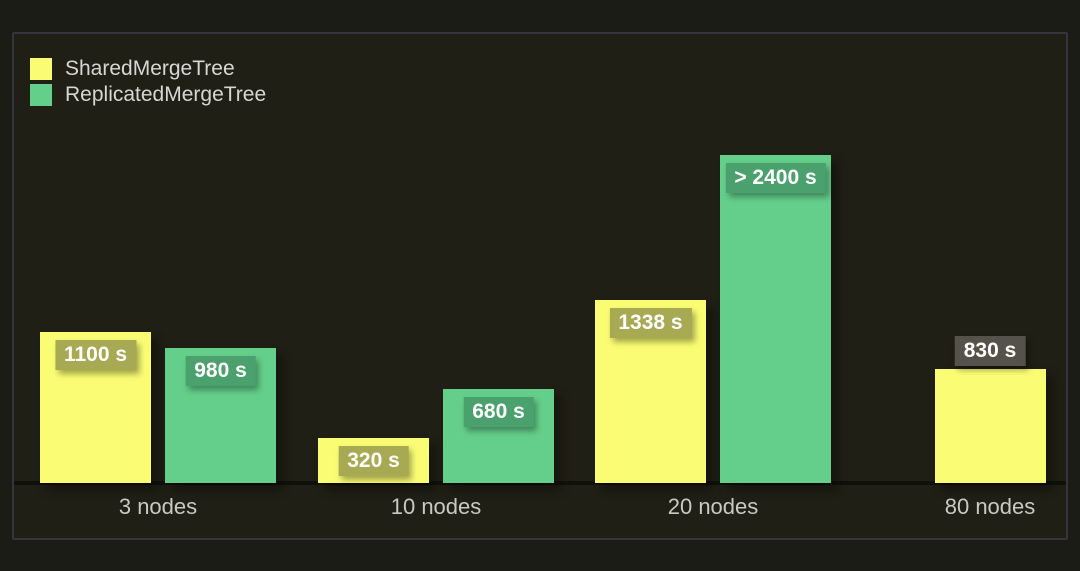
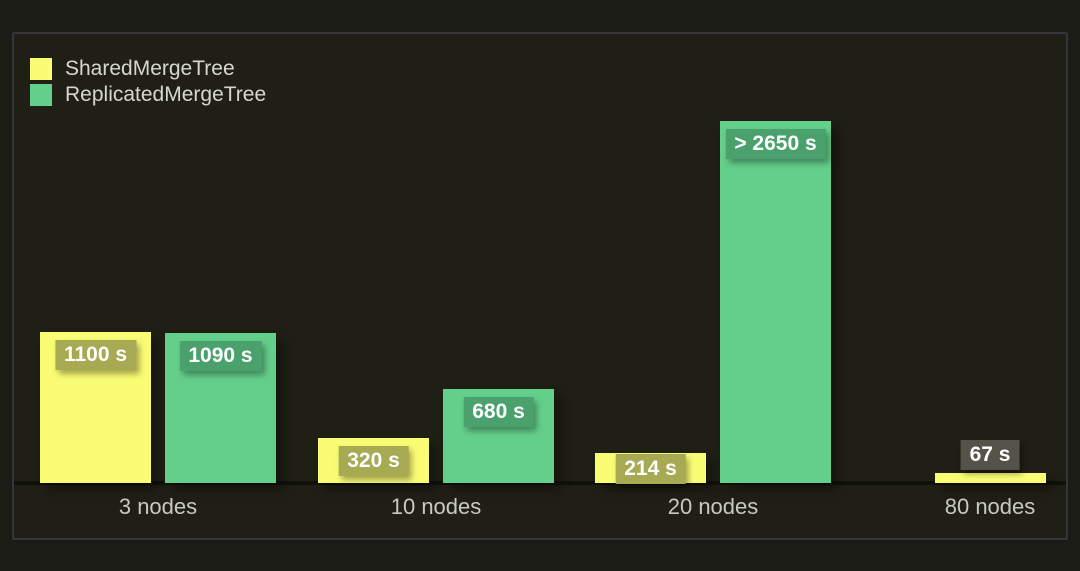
ReplicatedMergeTree/3 nodes: 980 -> 1090
SharedMergeTree/20 nodes: 1338 -> 214
ReplicatedMergeTree/20 nodes: 2400 -> 2650
SharedMergeTree/80 nodes: 830 -> 67
